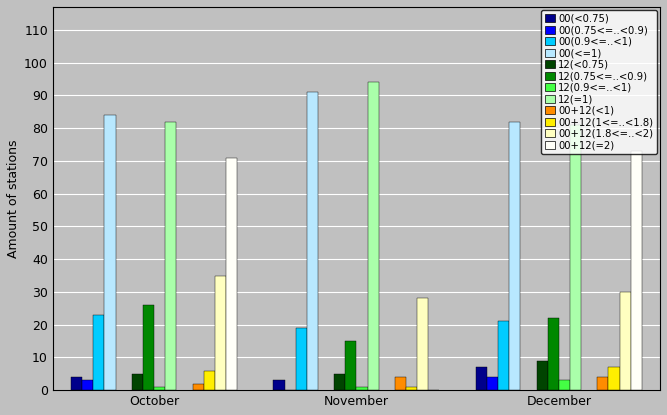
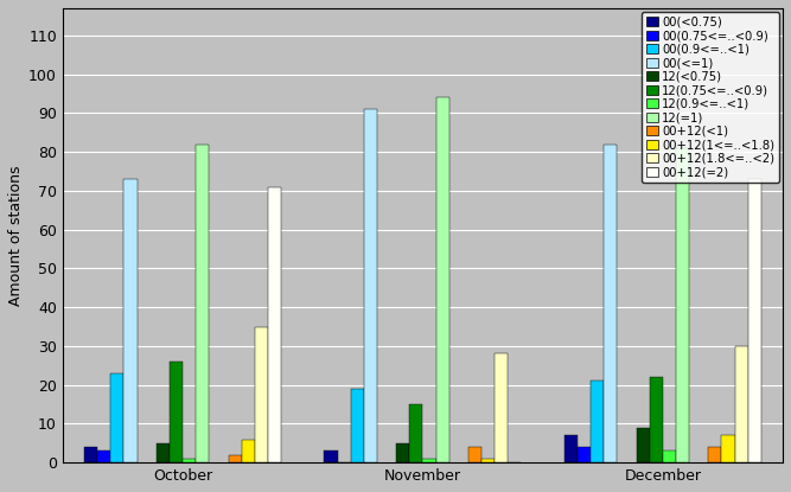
00(<=1)/October: 84 -> 73
